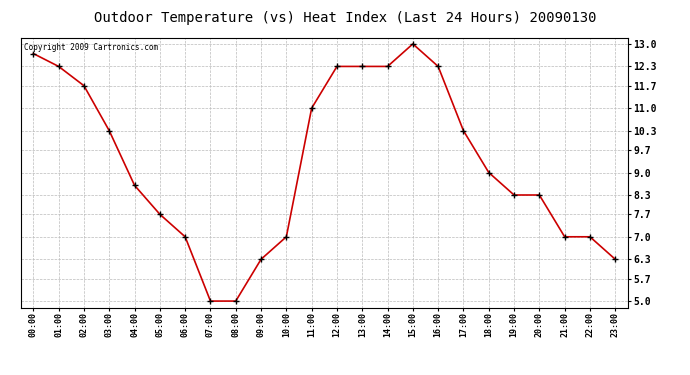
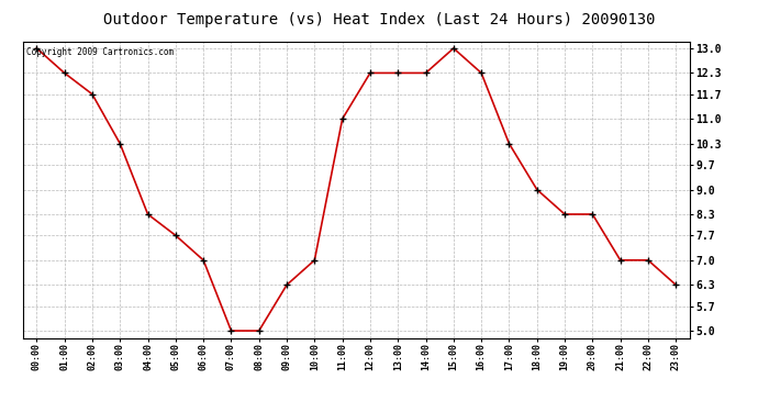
00:00: 12.7 -> 13.0
04:00: 8.6 -> 8.3
